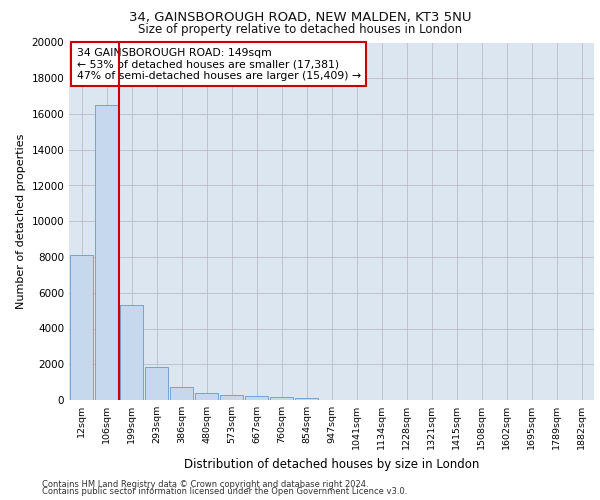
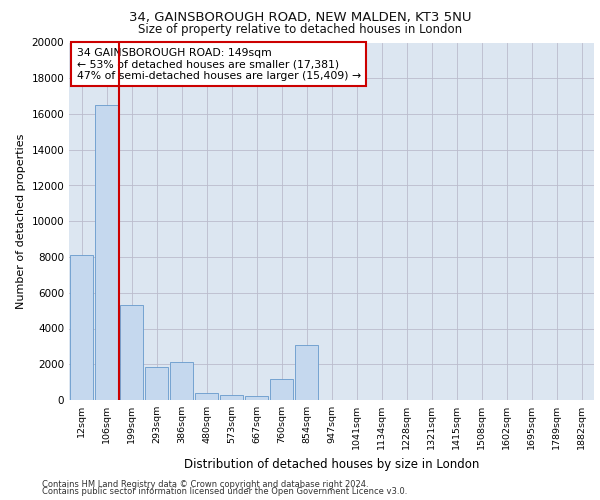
386sqm: 800 -> 2100
760sqm: 200 -> 1200
854sqm: 100 -> 3100
